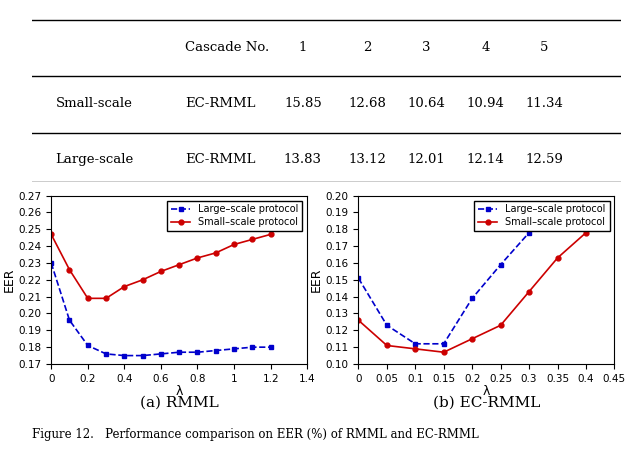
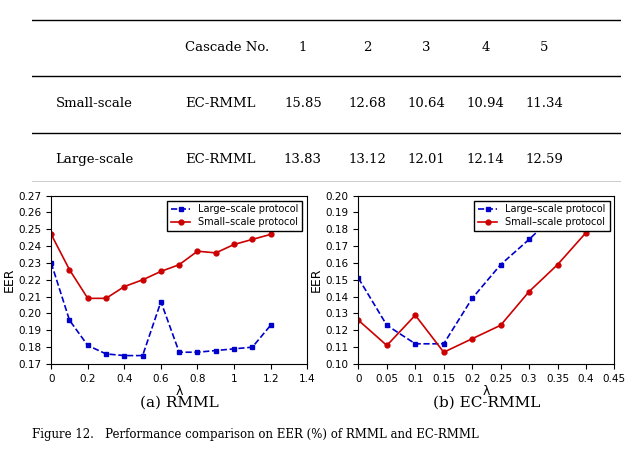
Large–scale protocol/0.6: 0.176 -> 0.207
Small–scale protocol/0.8: 0.233 -> 0.237
Large–scale protocol/1.2: 0.180 -> 0.193
Small–scale protocol/0.1: 0.109 -> 0.129
Large–scale protocol/0.3: 0.178 -> 0.174
Small–scale protocol/0.35: 0.163 -> 0.159
